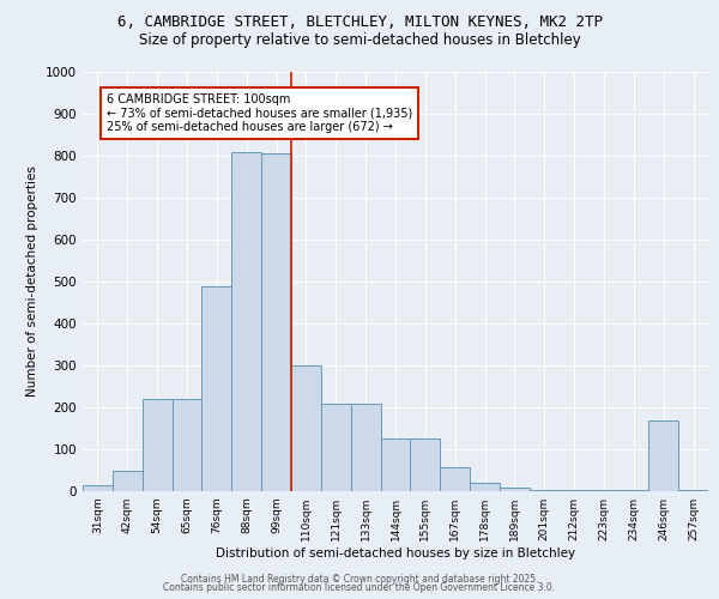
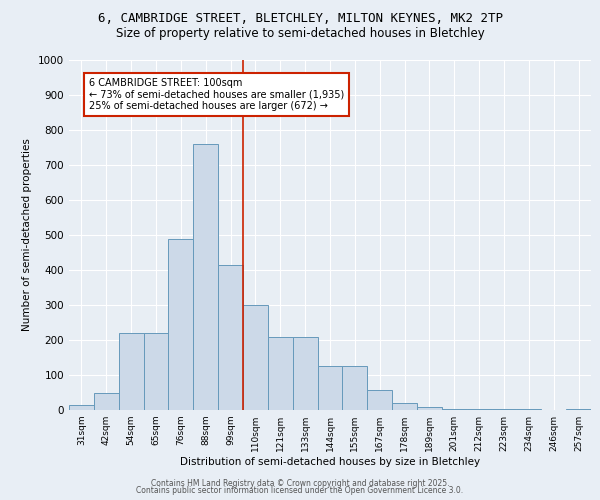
88sqm: 810 -> 760
99sqm: 805 -> 415
246sqm: 170 -> 1
